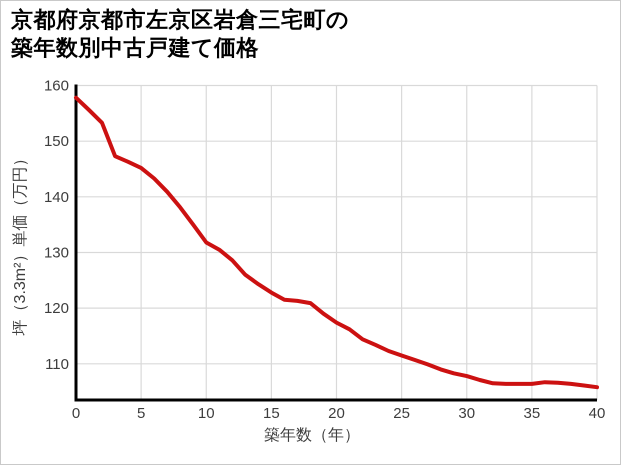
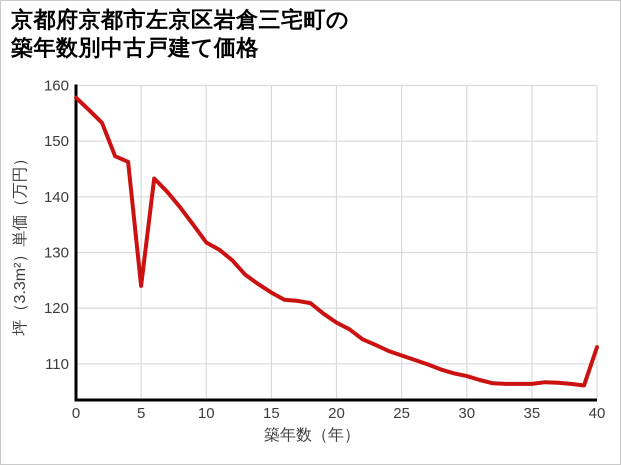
5: 145 -> 124
40: 106 -> 113
